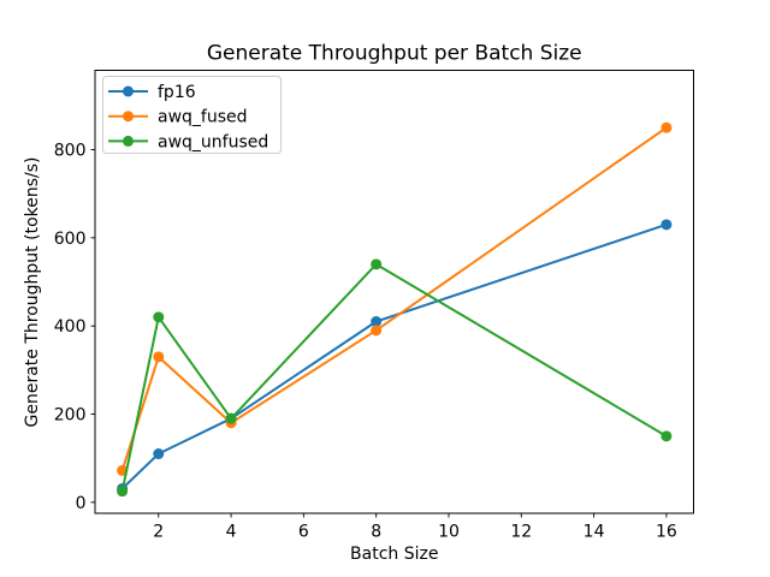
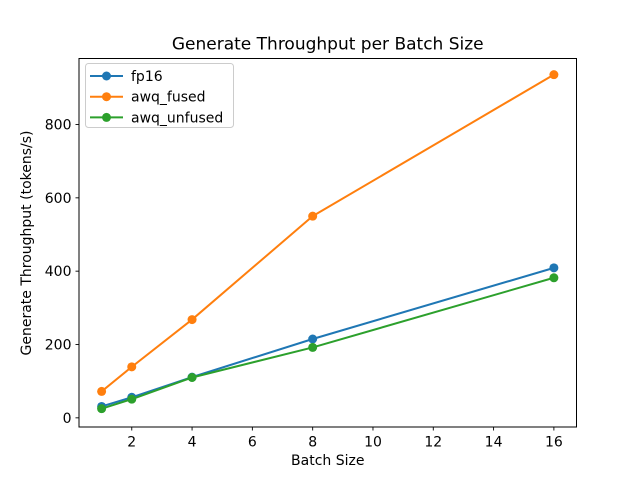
fp16/2: 110 -> 60
awq_fused/2: 330 -> 140
awq_unfused/2: 420 -> 50
fp16/4: 190 -> 110
awq_fused/4: 180 -> 270
awq_unfused/4: 190 -> 110
fp16/8: 410 -> 220
awq_fused/8: 390 -> 550
awq_unfused/8: 540 -> 190
fp16/16: 630 -> 410
awq_fused/16: 850 -> 940
awq_unfused/16: 150 -> 380
